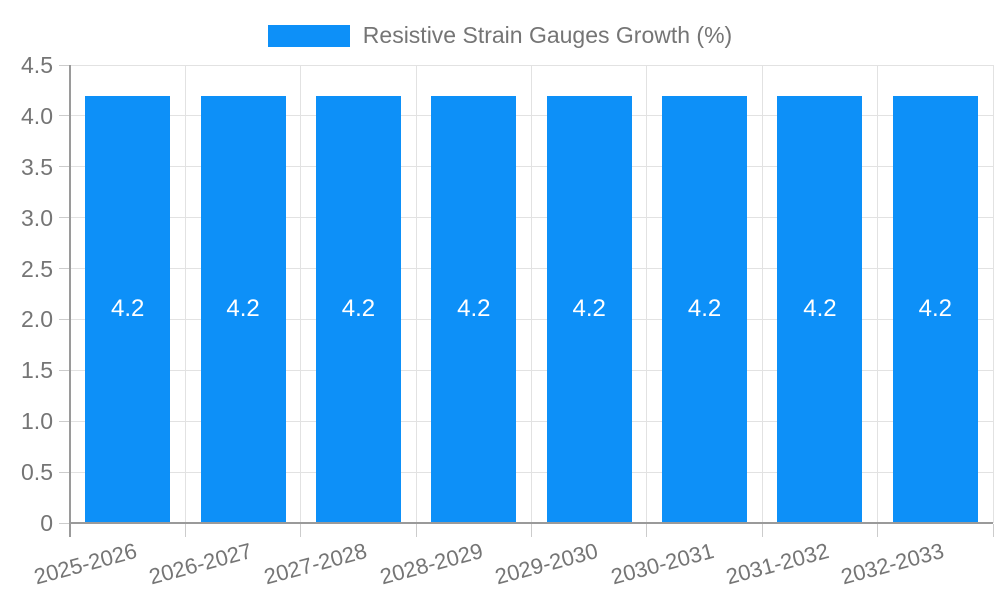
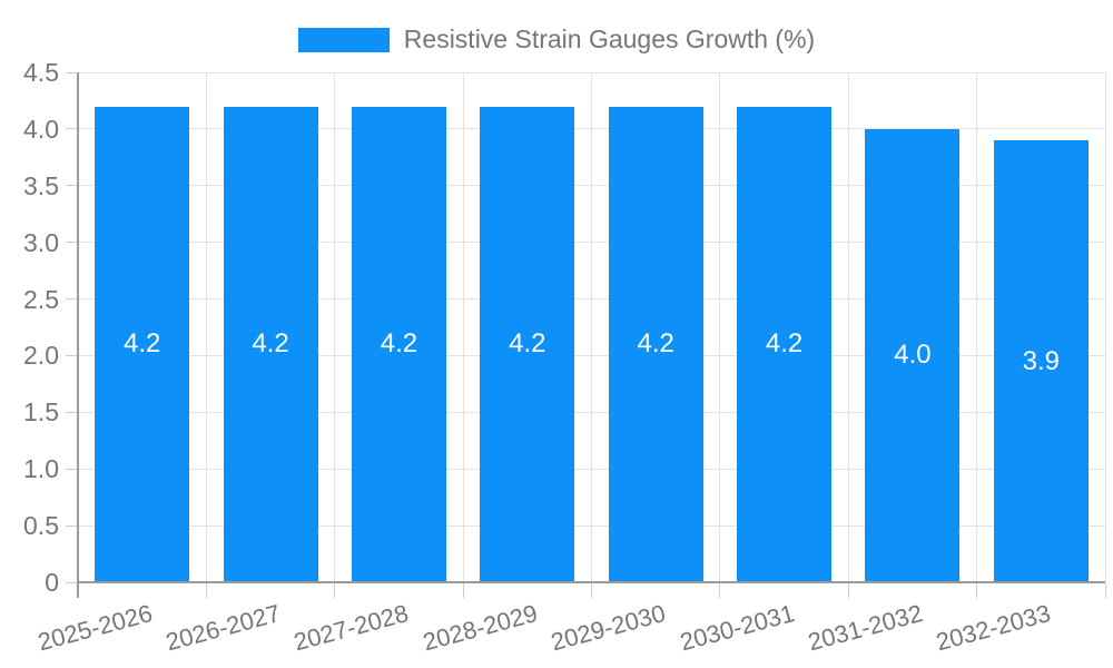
2031-2032: 4.2 -> 4.0
2032-2033: 4.2 -> 3.9
